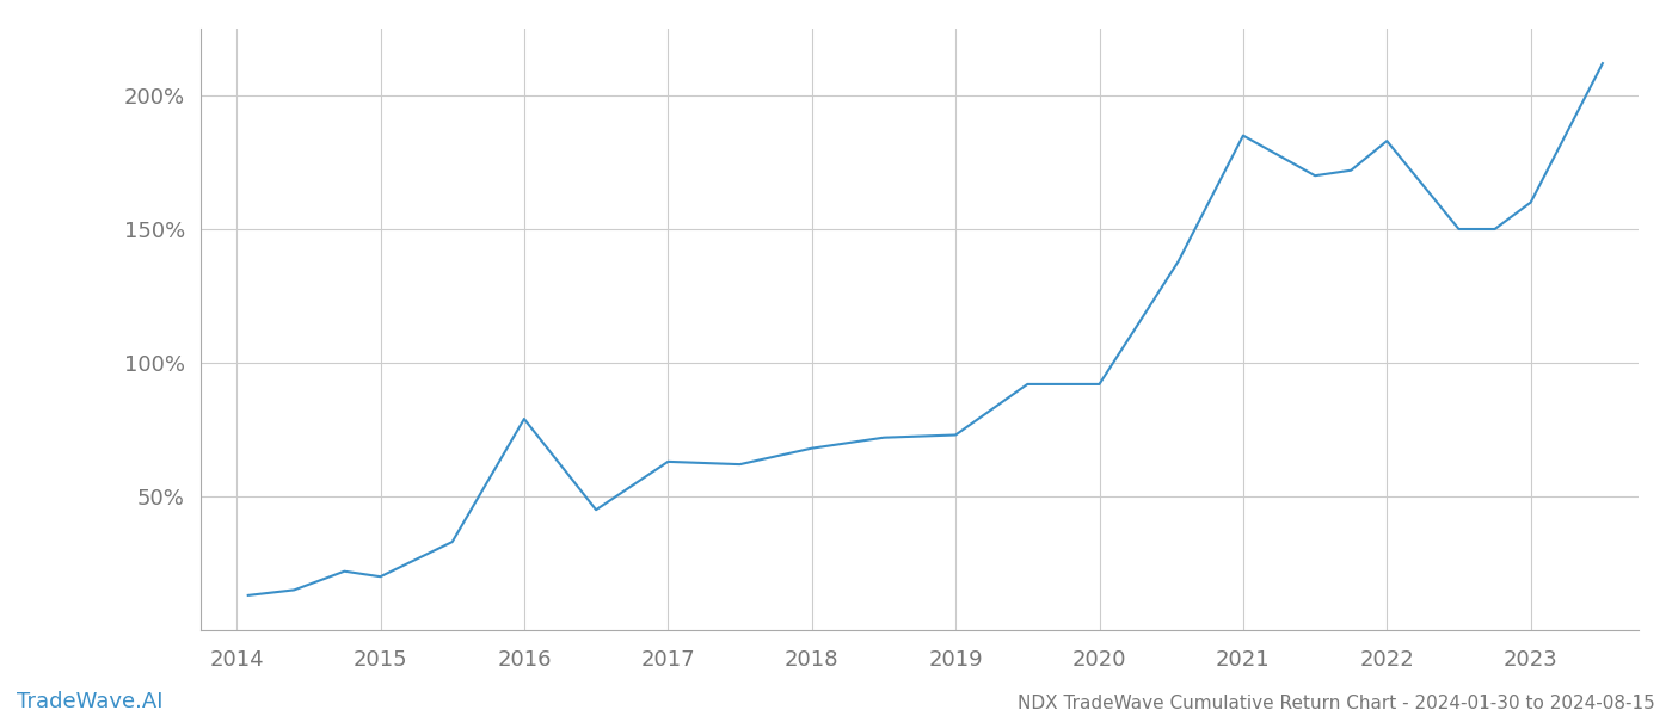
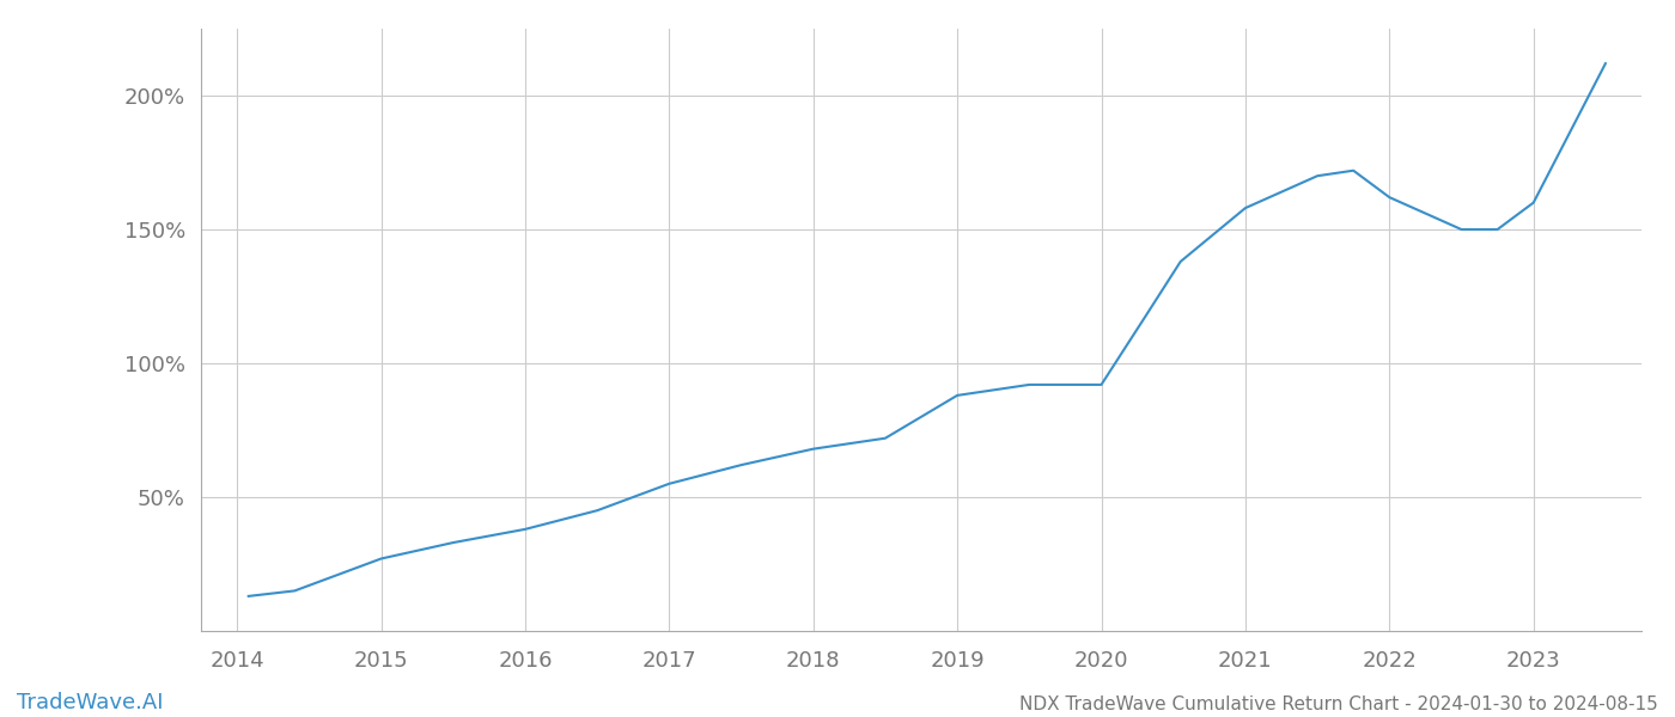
2015: 20% -> 27%
2016: 79% -> 38%
2017: 63% -> 55%
2019: 73% -> 88%
2021: 185% -> 158%
2022: 183% -> 162%
